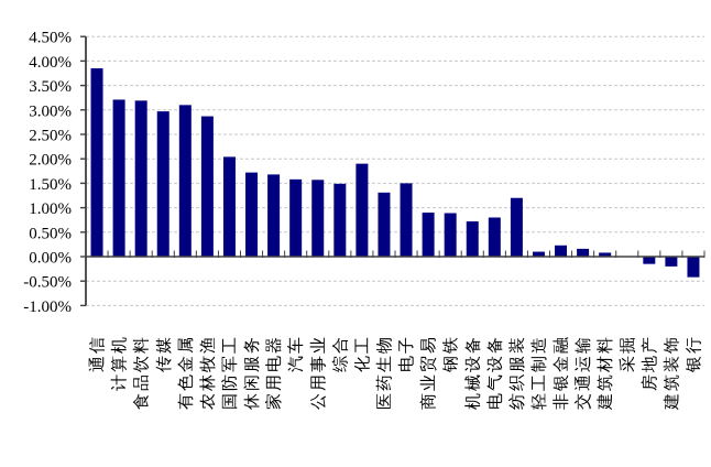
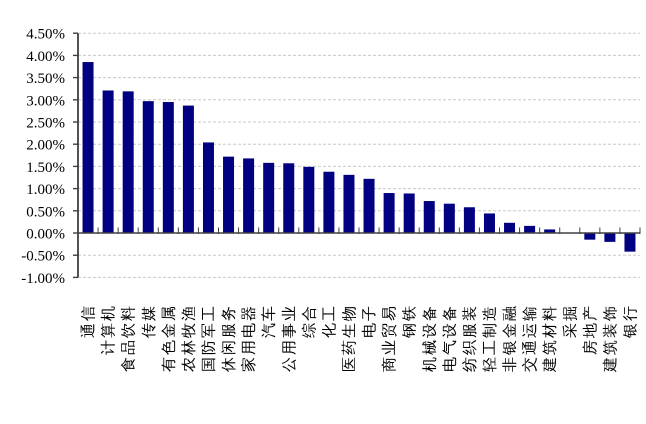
有色金属: 3.1% -> 3.0%
化工: 1.9% -> 1.4%
电子: 1.5% -> 1.2%
电气设备: 0.8% -> 0.7%
纺织服装: 1.2% -> 0.6%
轻工制造: 0.1% -> 0.4%
